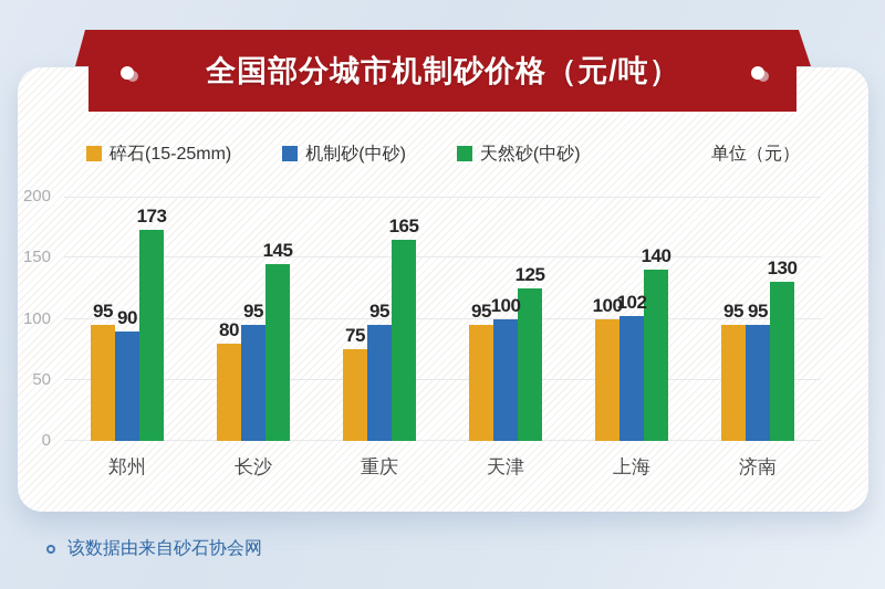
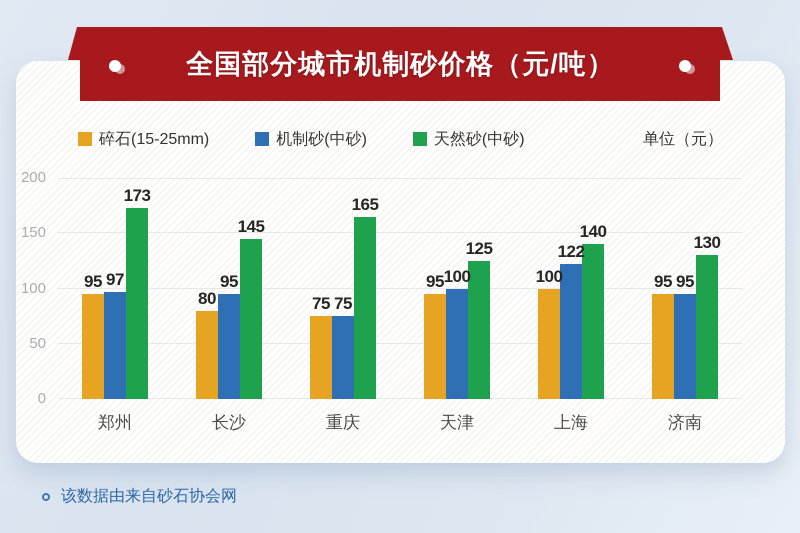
机制砂(中砂)/郑州: 90 -> 97
机制砂(中砂)/重庆: 95 -> 75
机制砂(中砂)/上海: 102 -> 122
